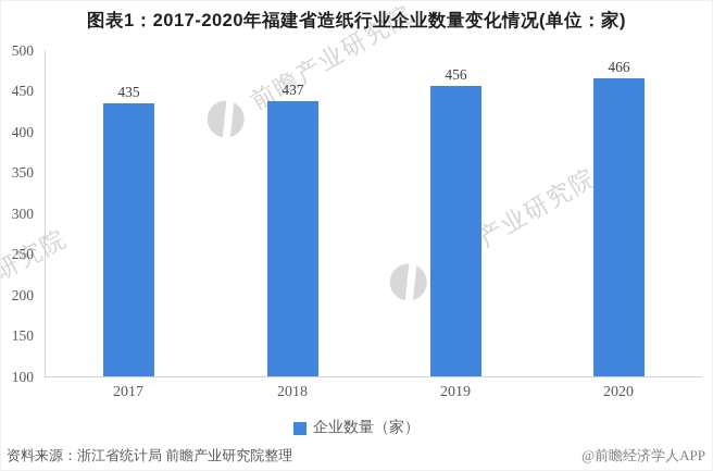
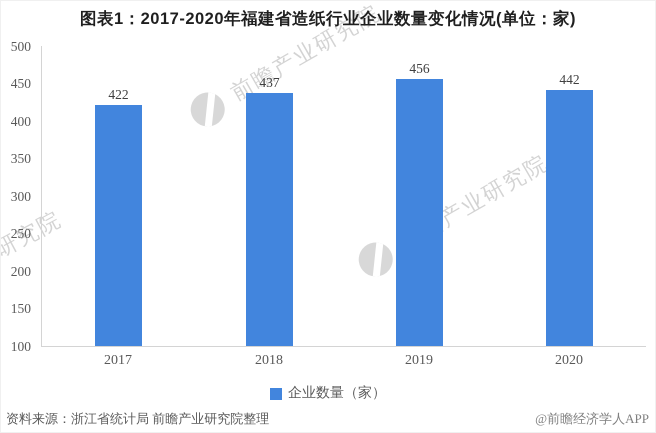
2017: 435 -> 422
2020: 466 -> 442
